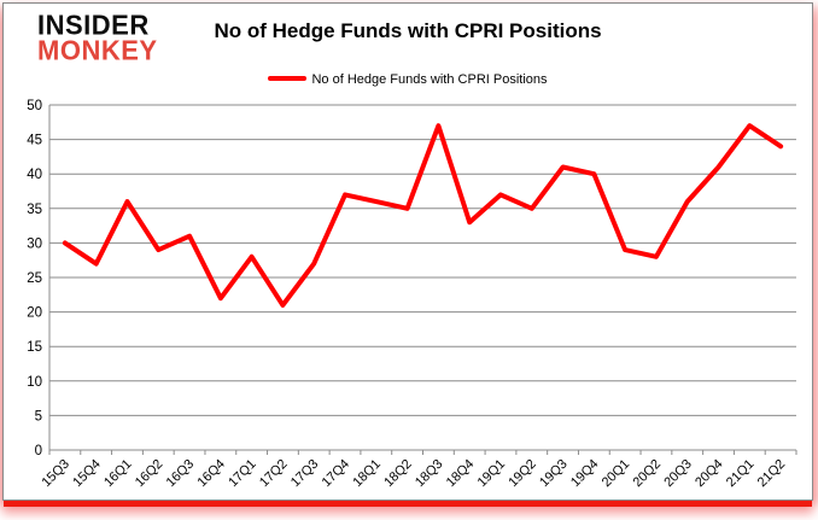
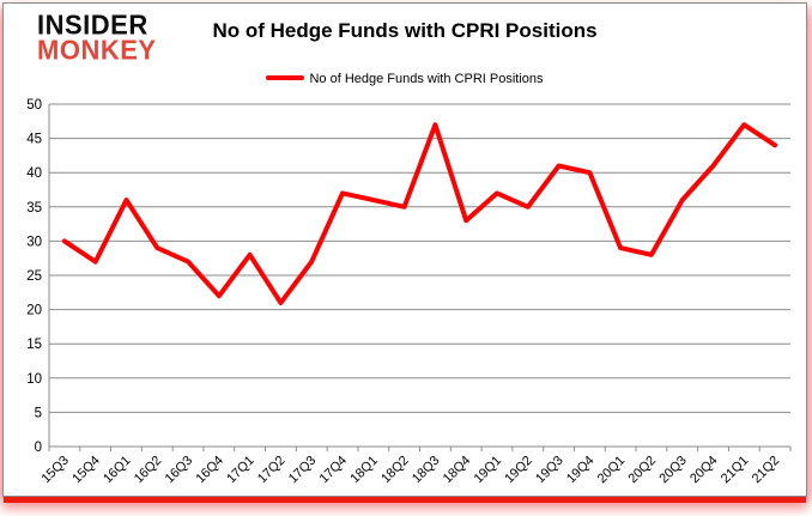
16Q3: 31 -> 27
